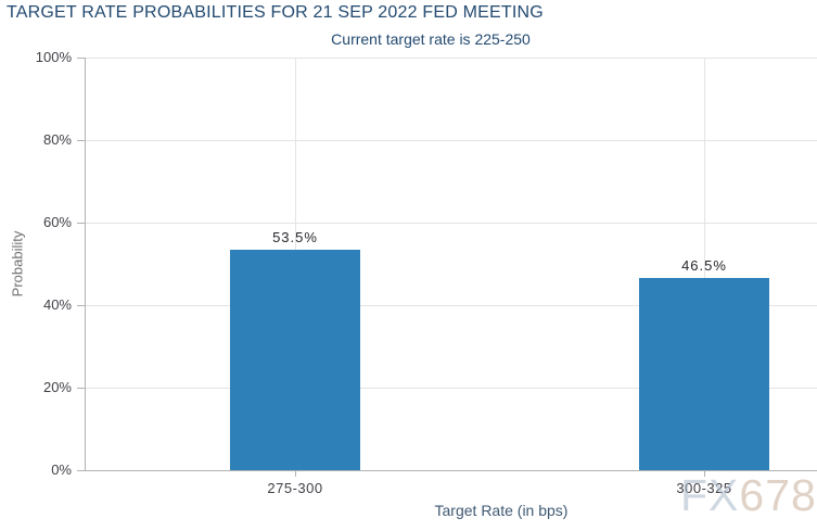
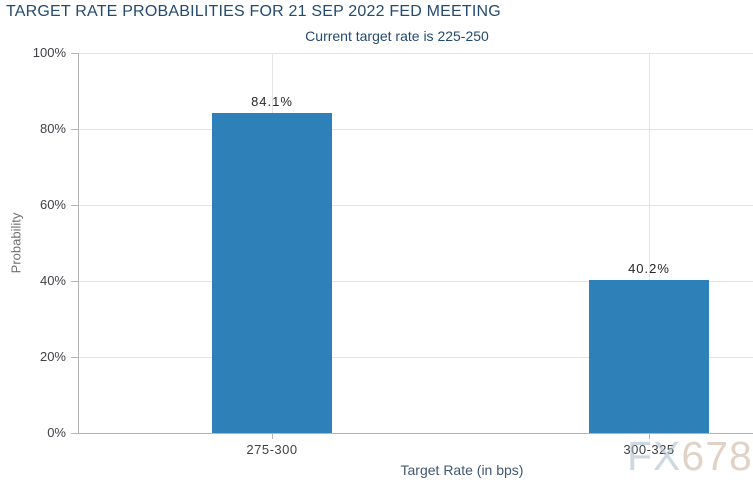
275-300: 53.5% -> 84.1%
300-325: 46.5% -> 40.2%
